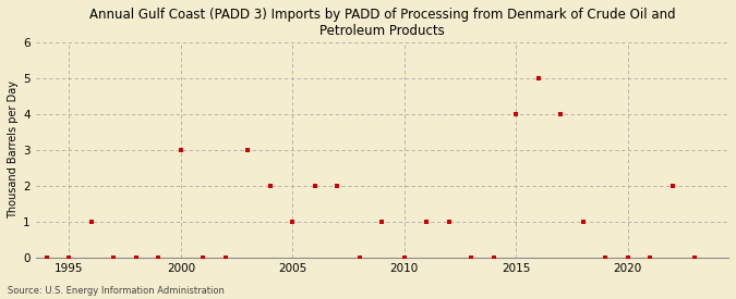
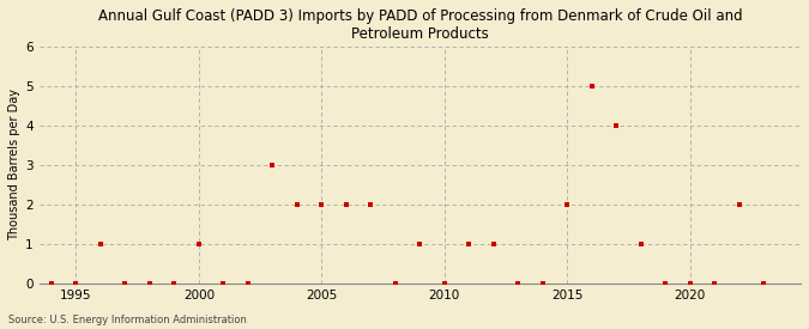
2000: 3 -> 1
2005: 1 -> 2
2015: 4 -> 2
